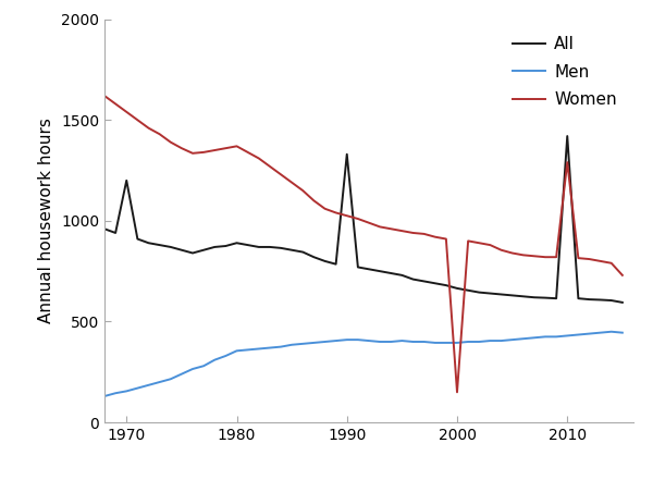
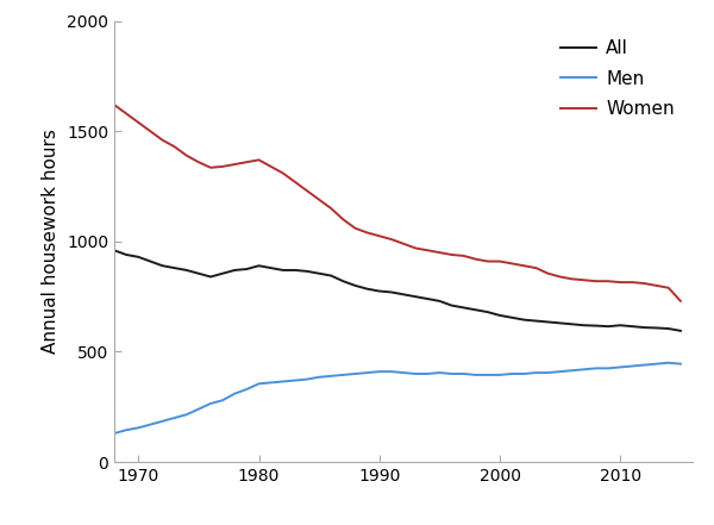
All/1970: 1200 -> 930
All/1990: 1330 -> 780
Women/2000: 150 -> 910
All/2010: 1420 -> 620
Women/2010: 1290 -> 820
